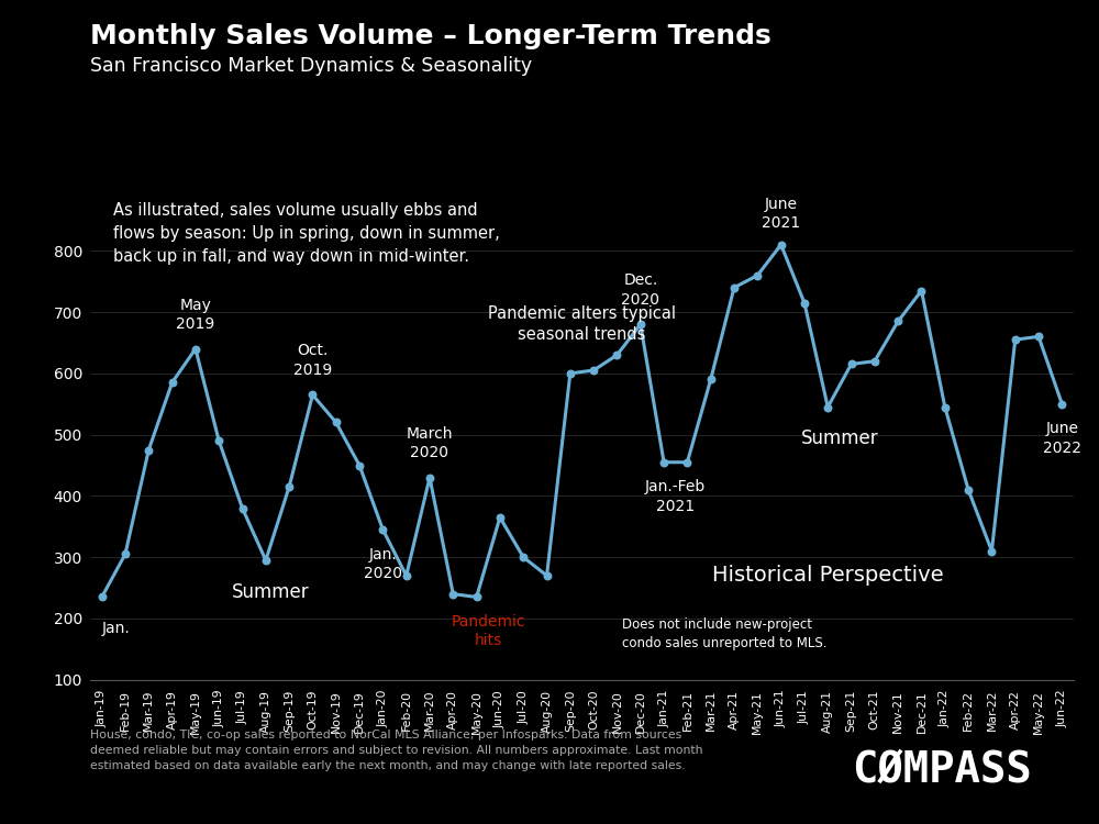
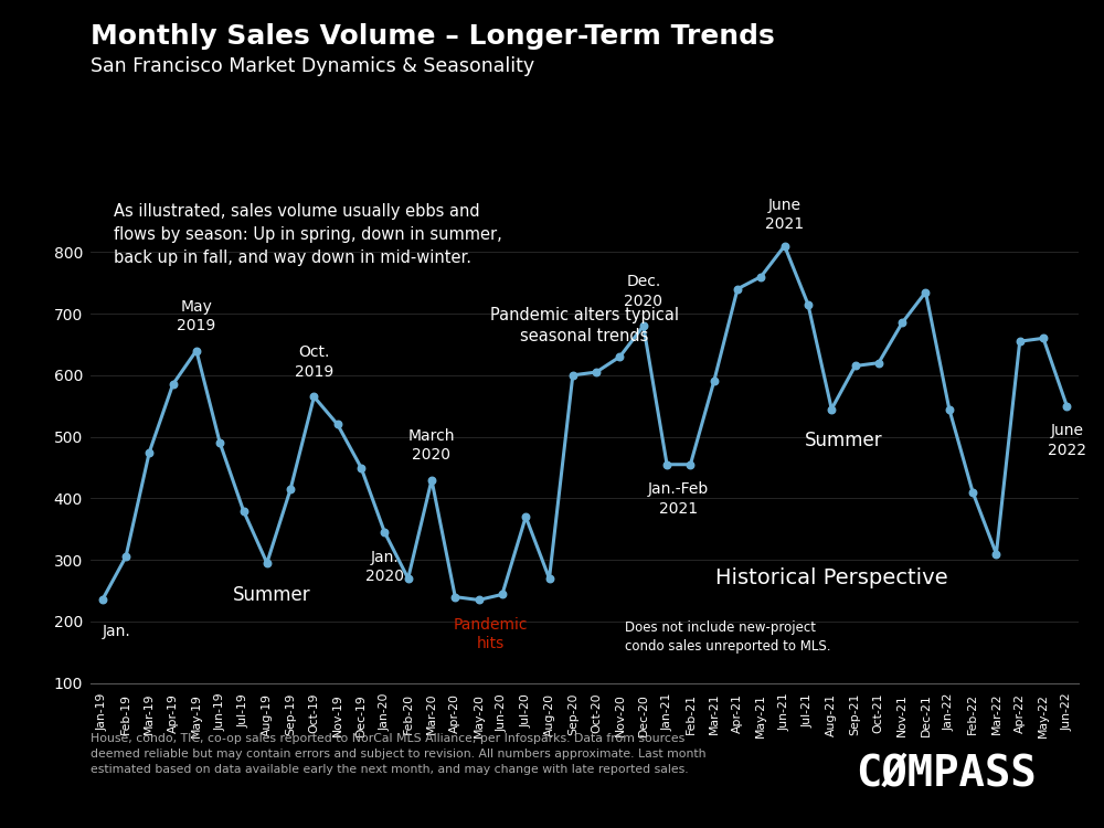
Jun-20: 365 -> 244
Jul-20: 300 -> 370
